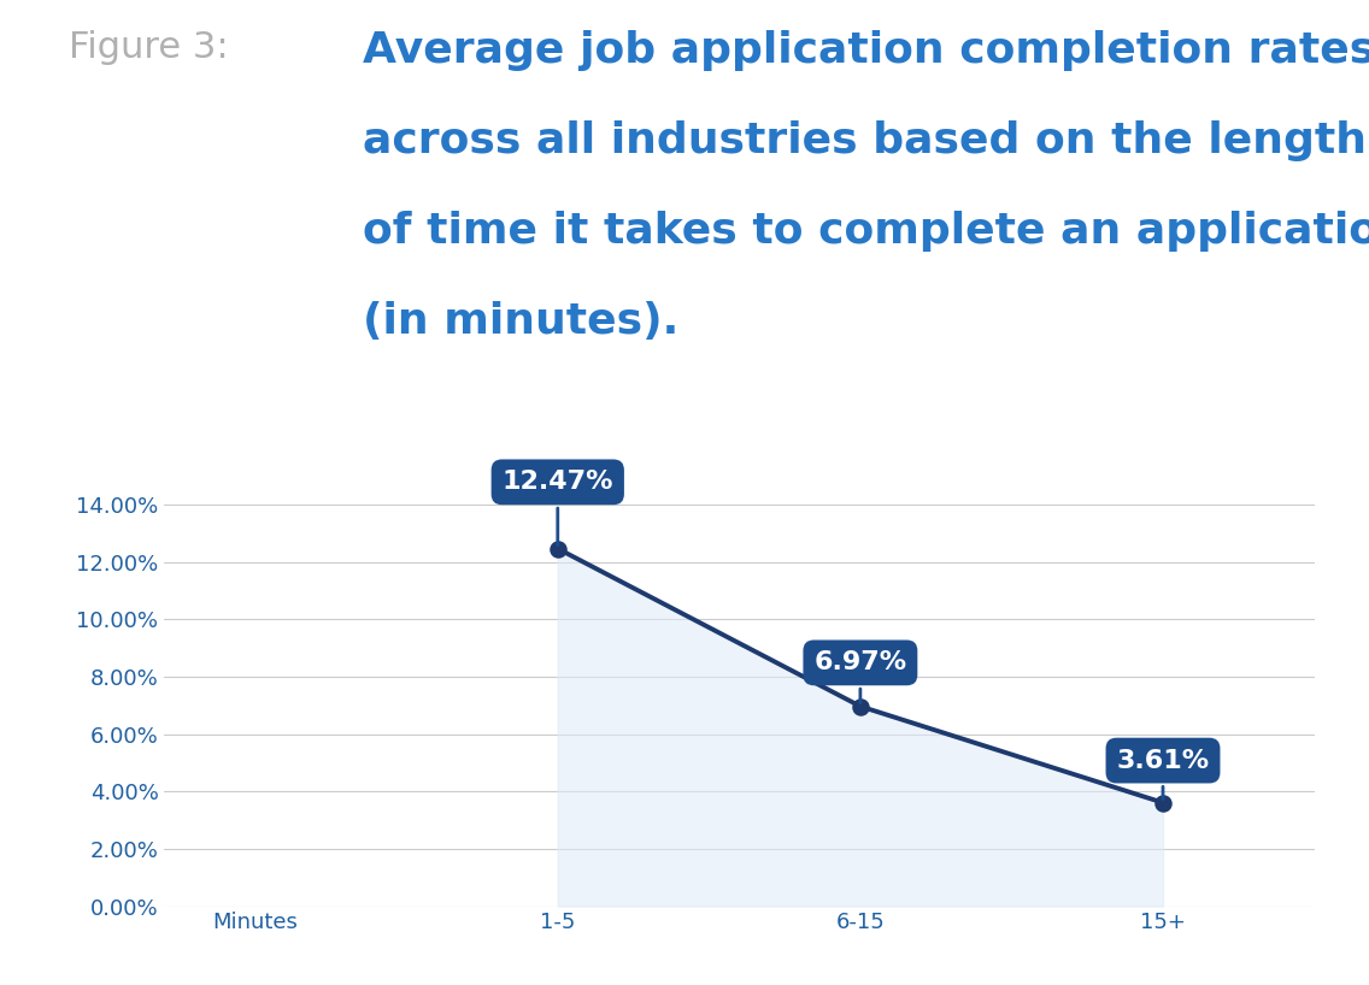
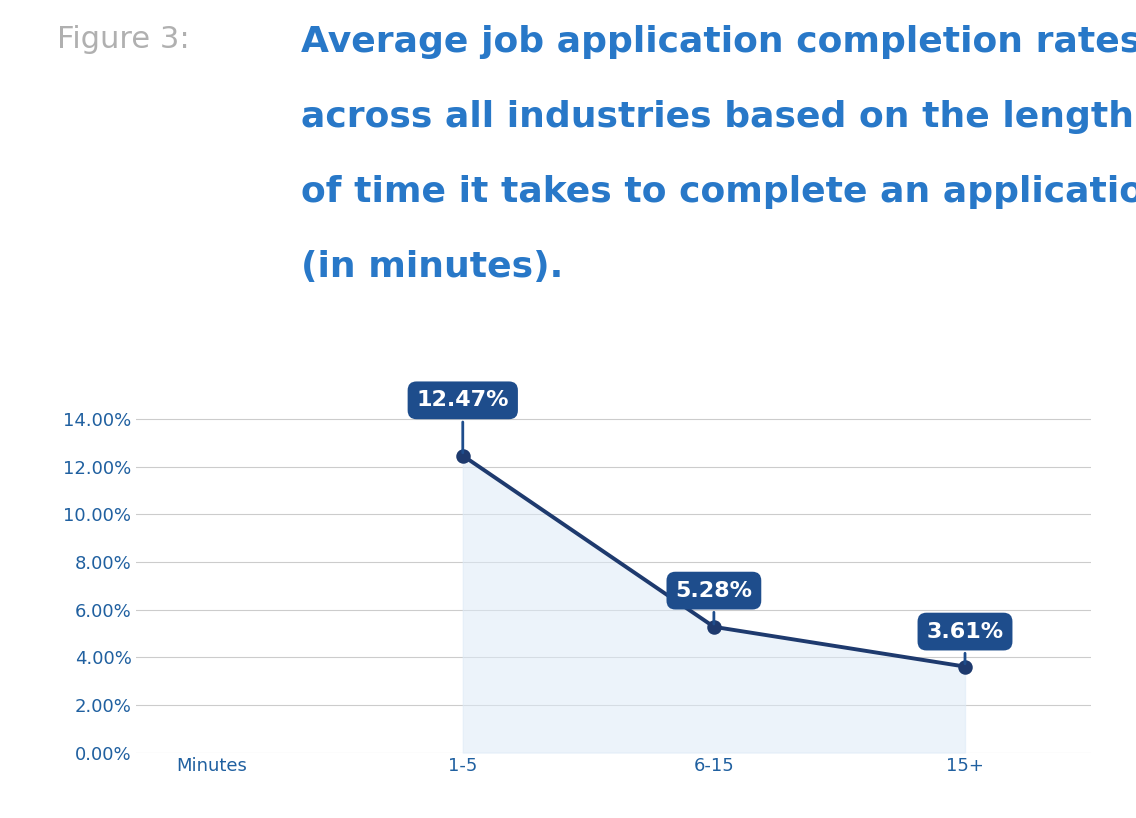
6-15: 6.97% -> 5.28%
